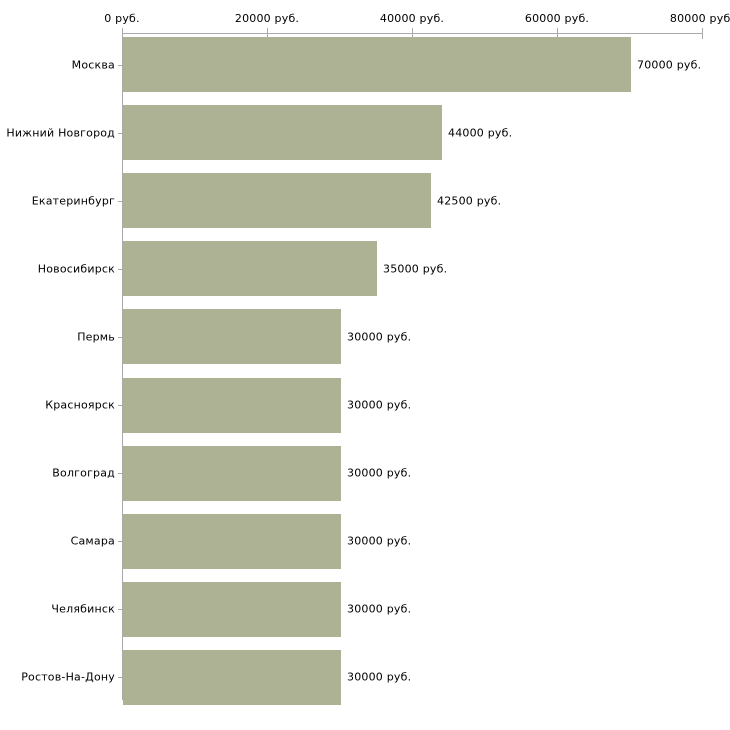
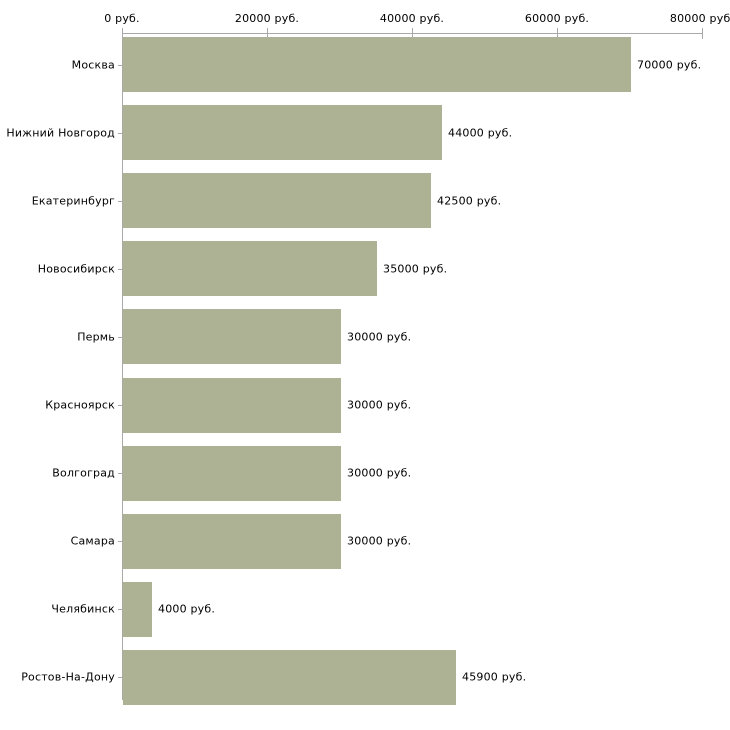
Челябинск: 30000 -> 4000
Ростов-На-Дону: 30000 -> 45900
